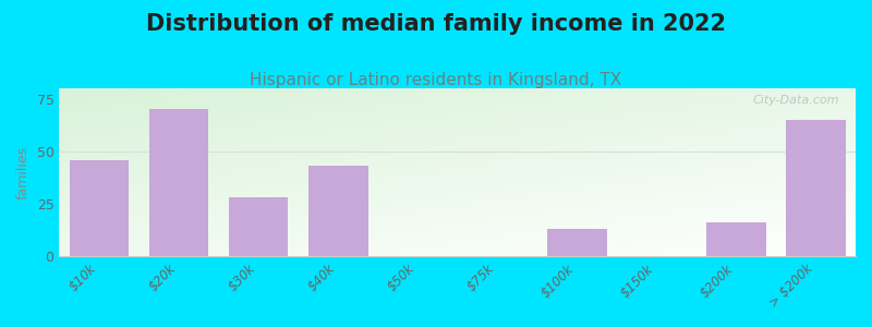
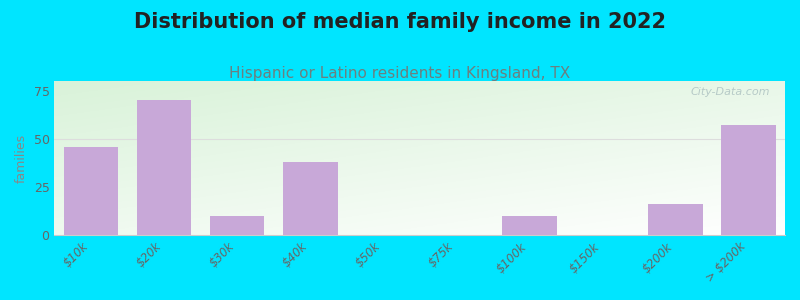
$30k: 28 -> 10
$40k: 43 -> 38
$100k: 13 -> 10
> $200k: 65 -> 57
